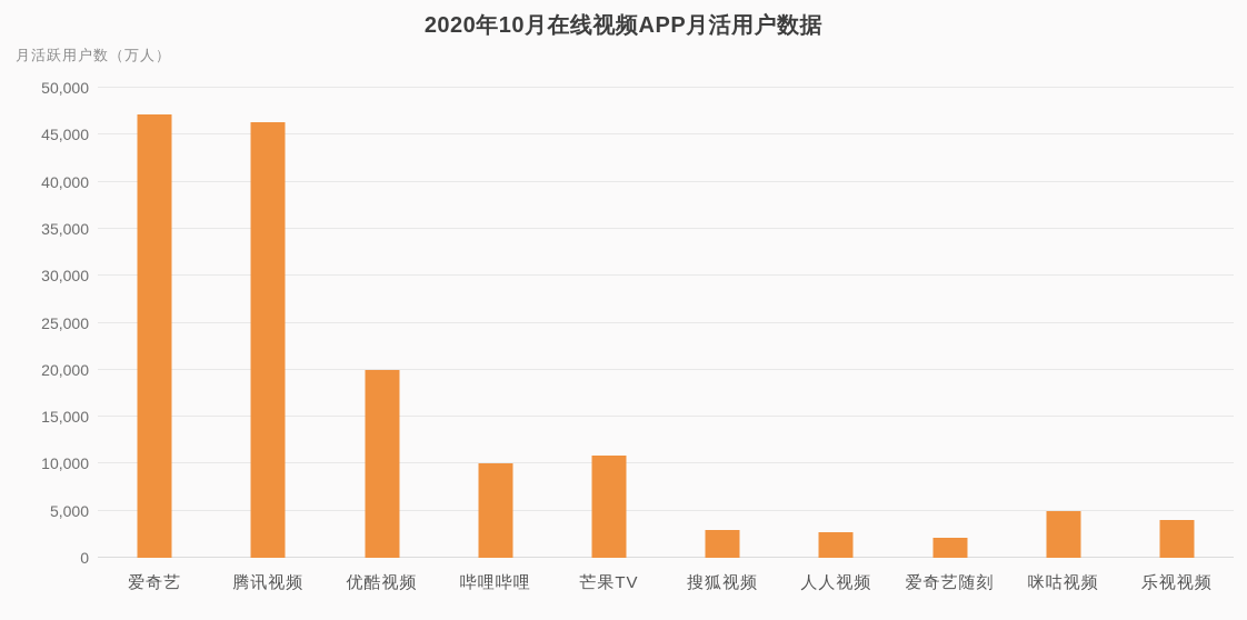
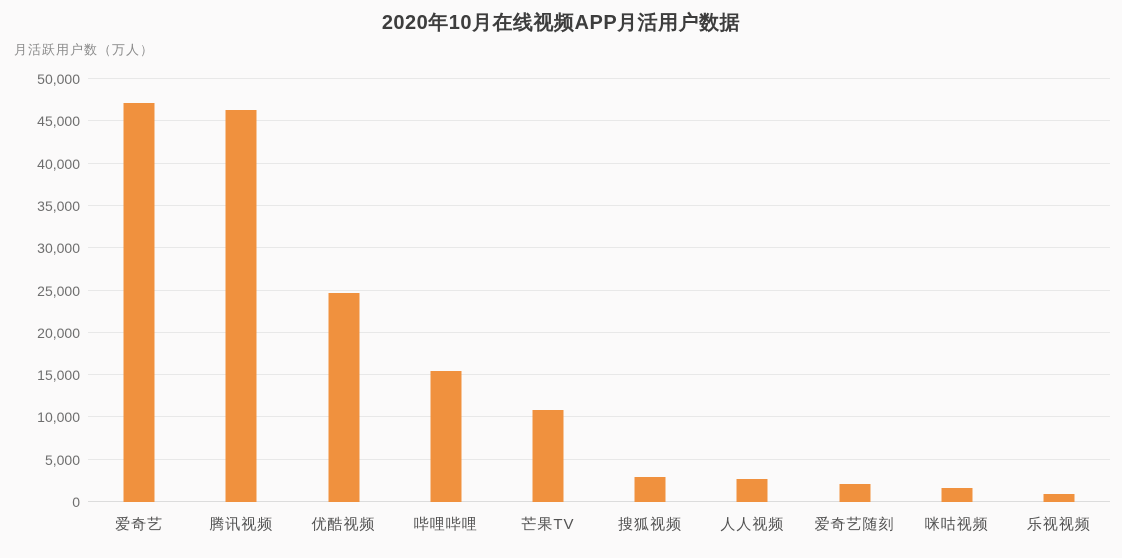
优酷视频: 20000 -> 25000
哔哩哔哩: 10000 -> 16000
咪咕视频: 5000 -> 2000
乐视视频: 4000 -> 1000
